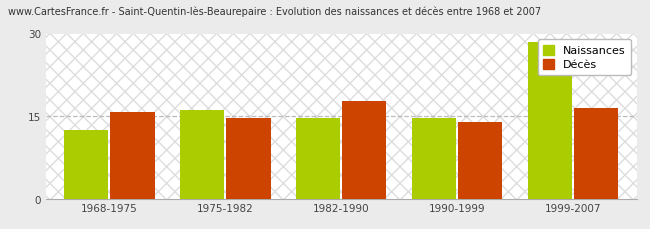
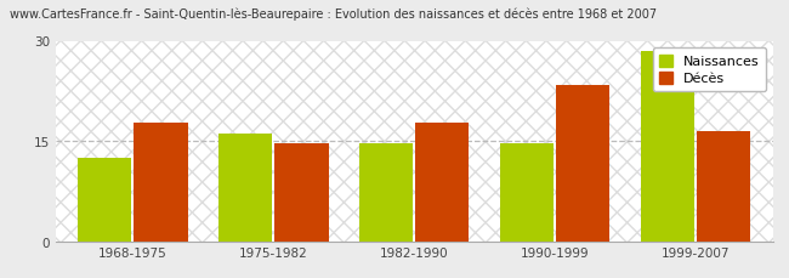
Décès/1968-1975: 15.8 -> 17.8
Décès/1990-1999: 13.9 -> 23.4
